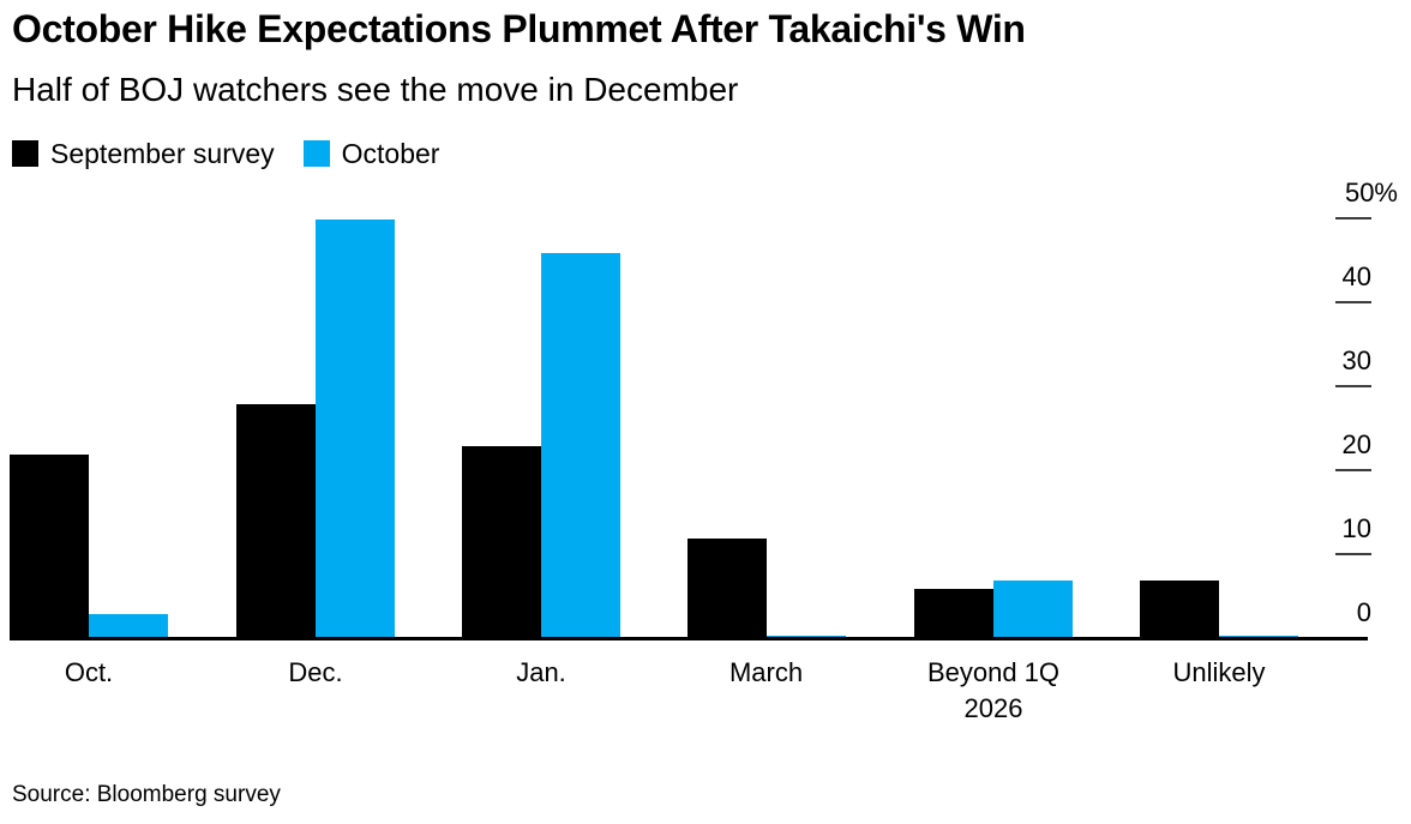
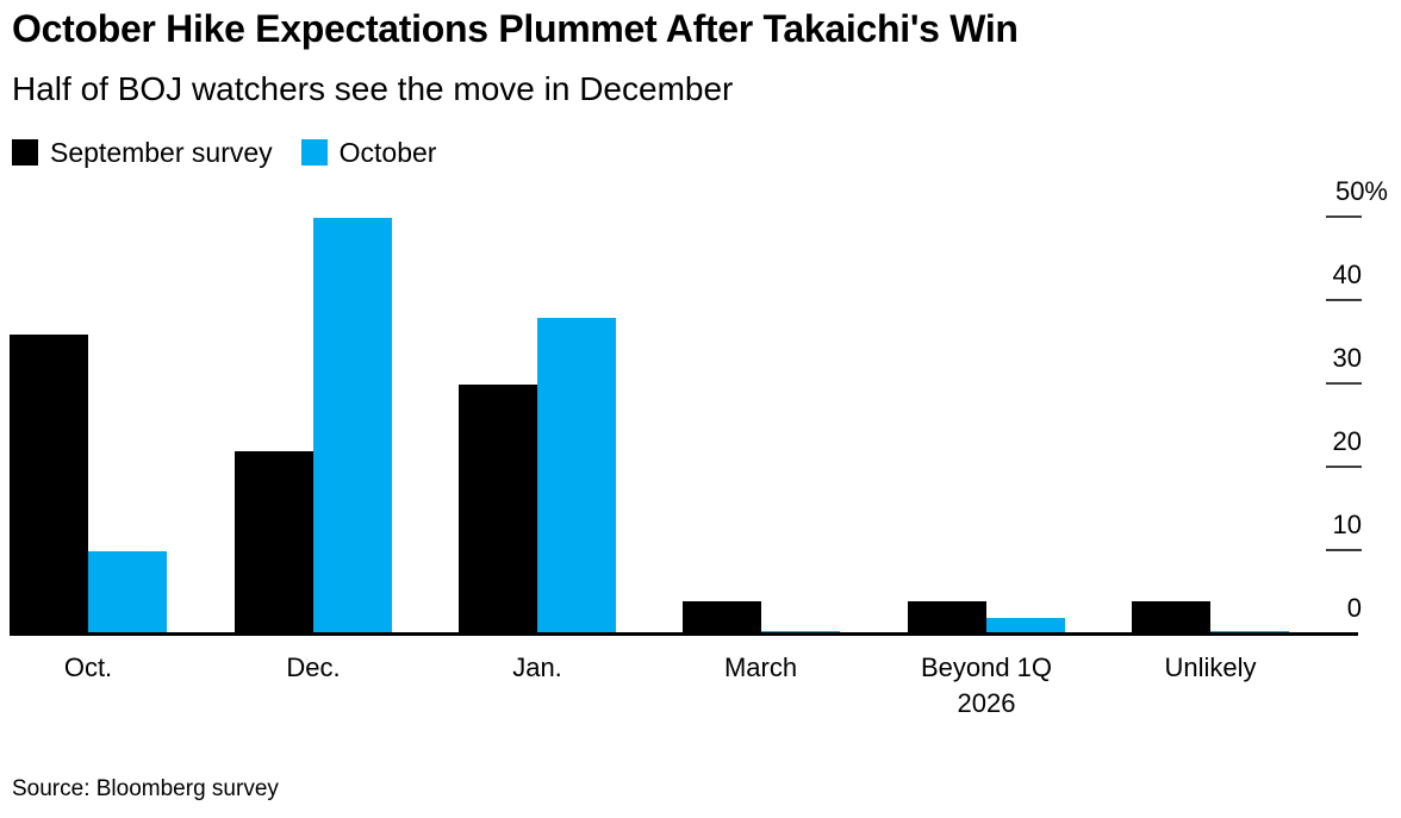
September survey/Oct.: 22 -> 36
October/Oct.: 3 -> 10
September survey/Dec.: 28 -> 22
September survey/Jan.: 23 -> 30
October/Jan.: 46 -> 38
September survey/March: 12 -> 4
September survey/Beyond 1Q 2026: 6 -> 4
October/Beyond 1Q 2026: 7 -> 2
September survey/Unlikely: 7 -> 4
